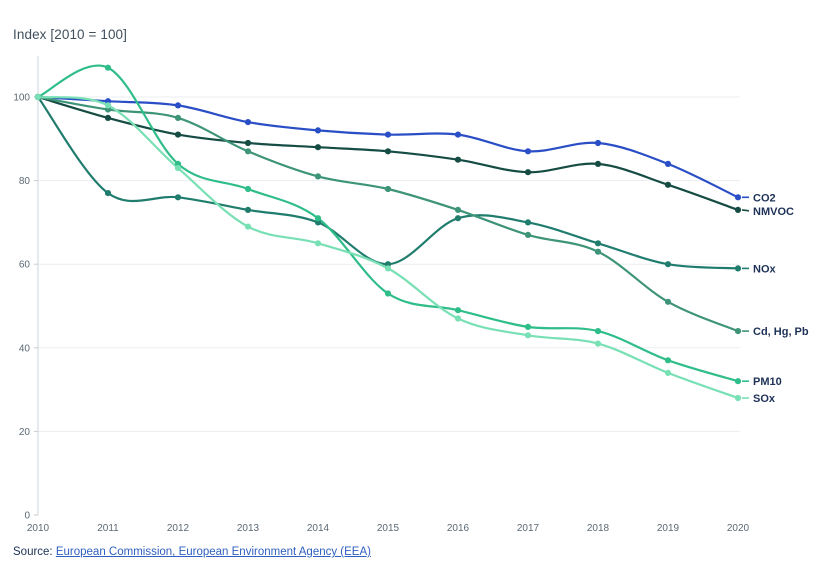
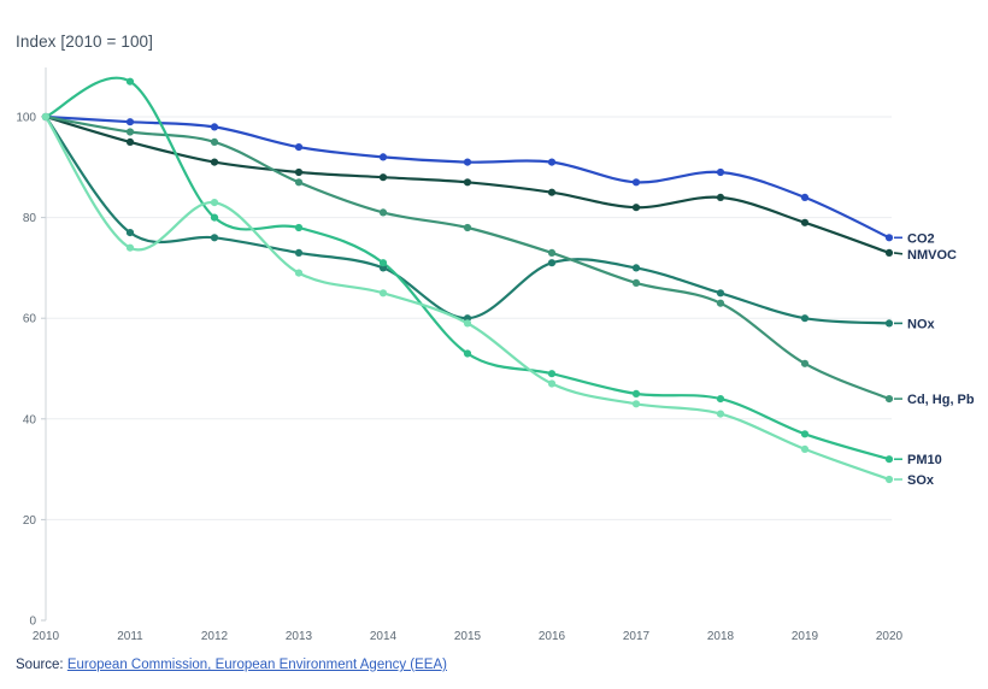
SOx/2011: 98 -> 74
PM10/2012: 84 -> 80
